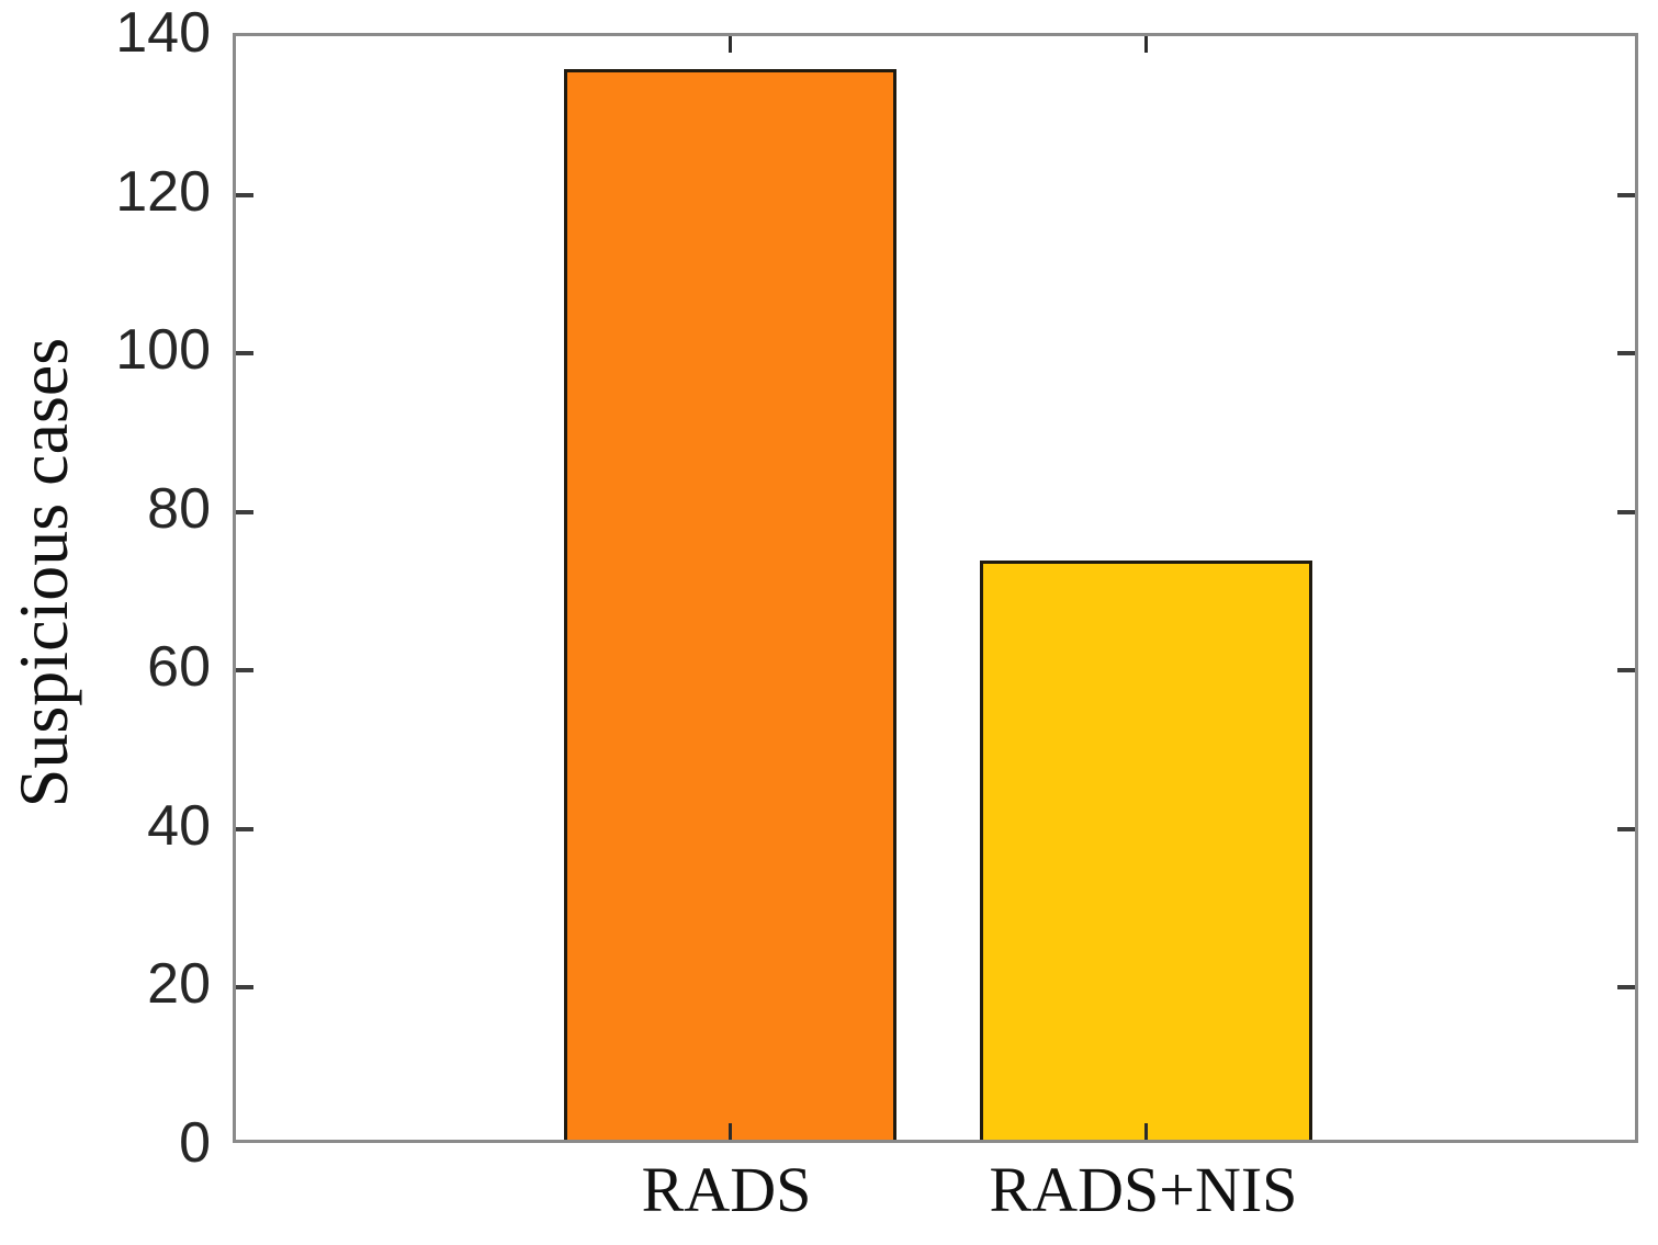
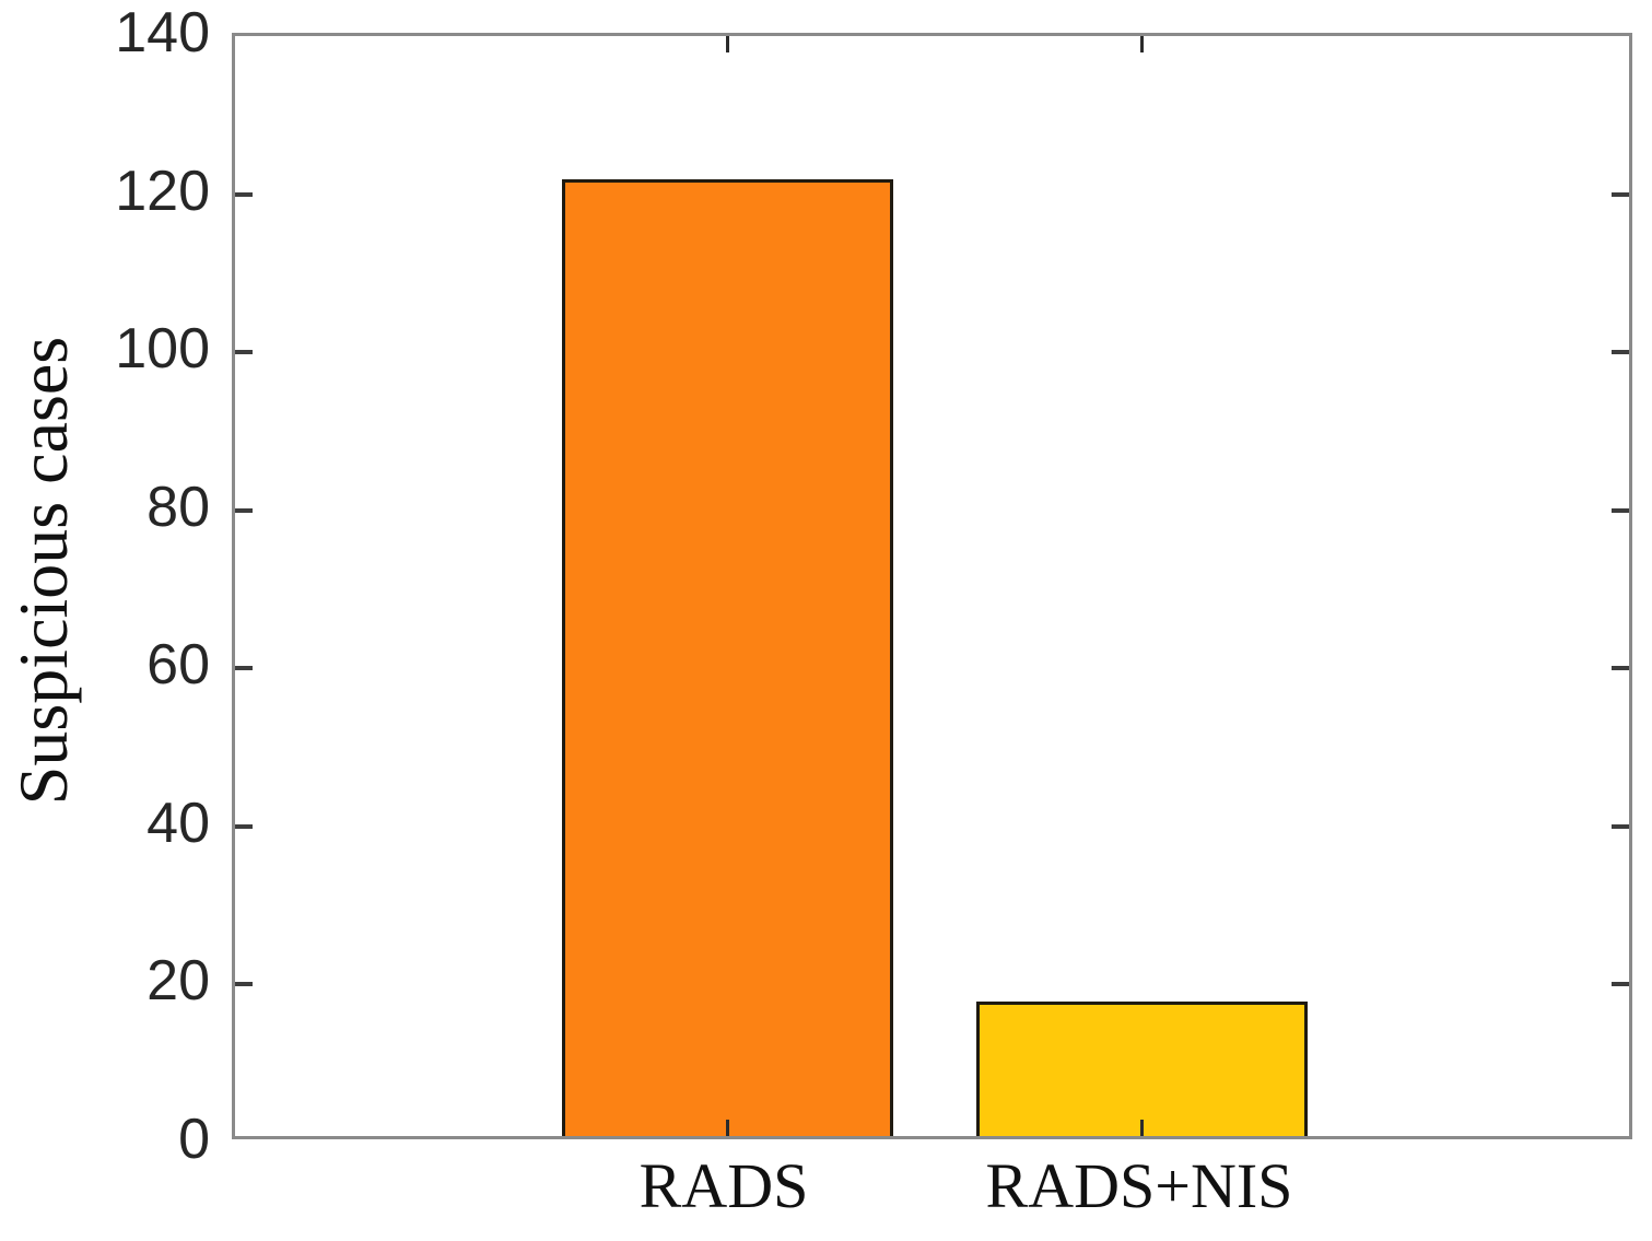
RADS: 135 -> 121
RADS+NIS: 73 -> 17
